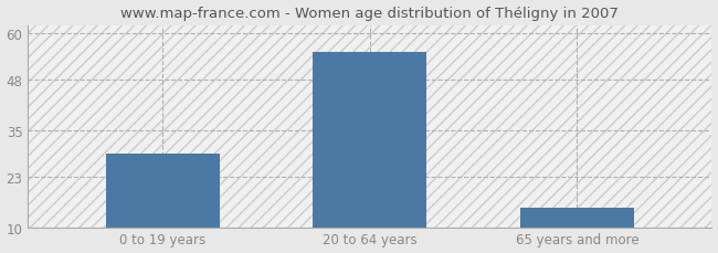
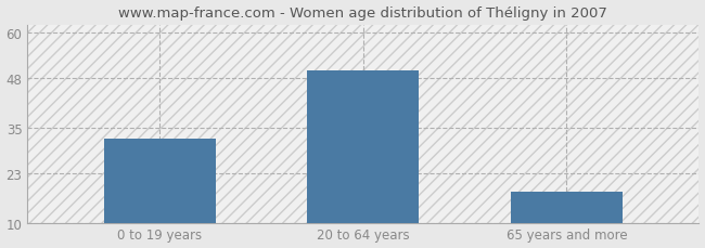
0 to 19 years: 29 -> 32
20 to 64 years: 55 -> 50
65 years and more: 15 -> 18
